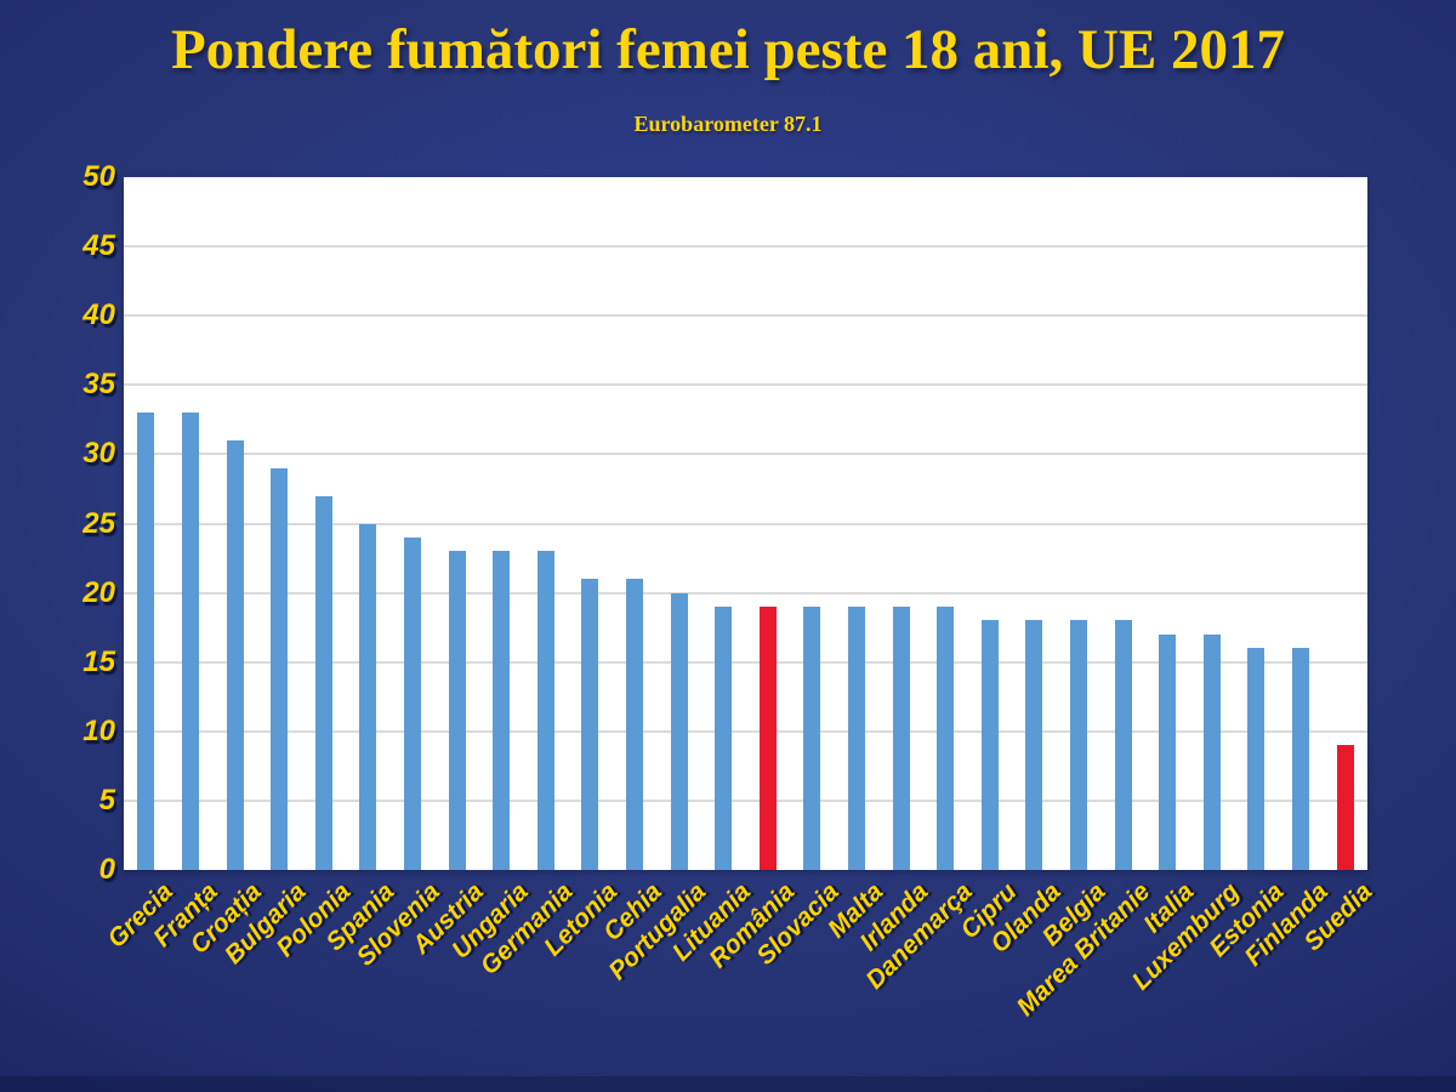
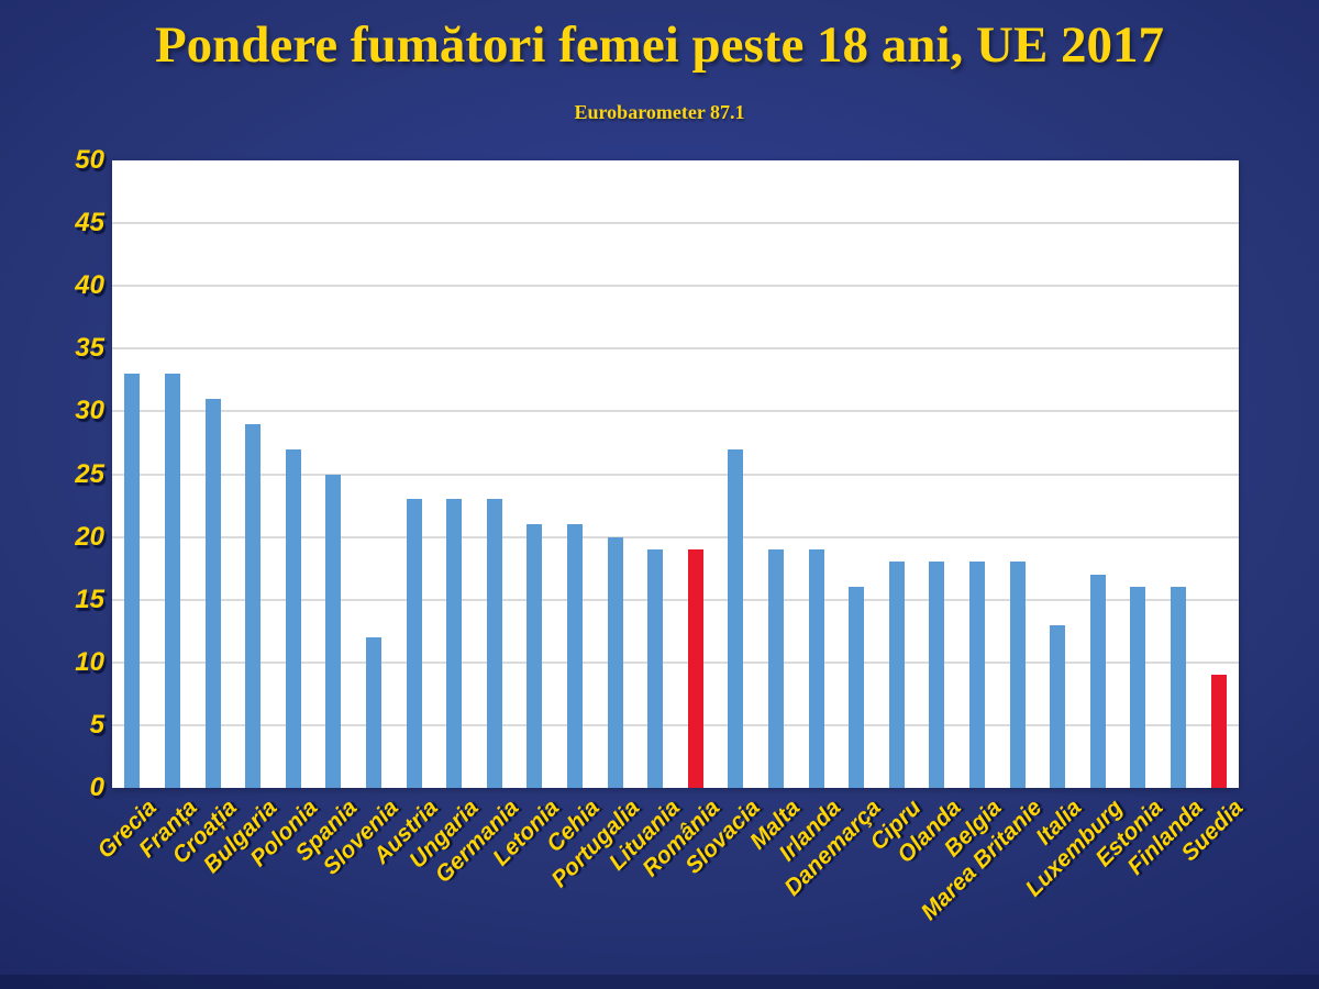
Slovenia: 24 -> 12
Slovacia: 19 -> 27
Danemarça: 19 -> 16
Italia: 17 -> 13
